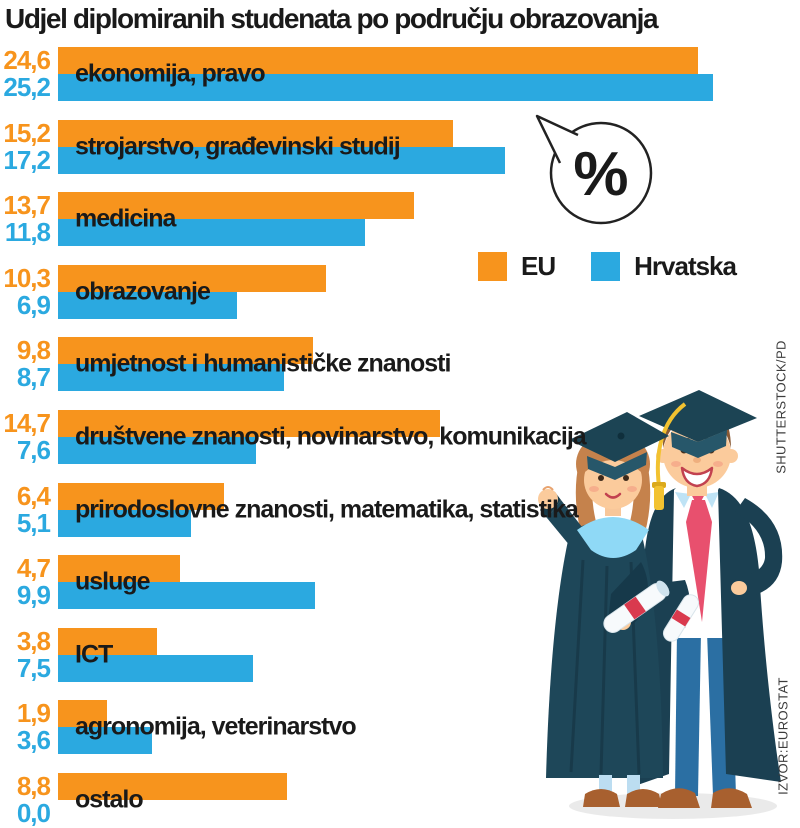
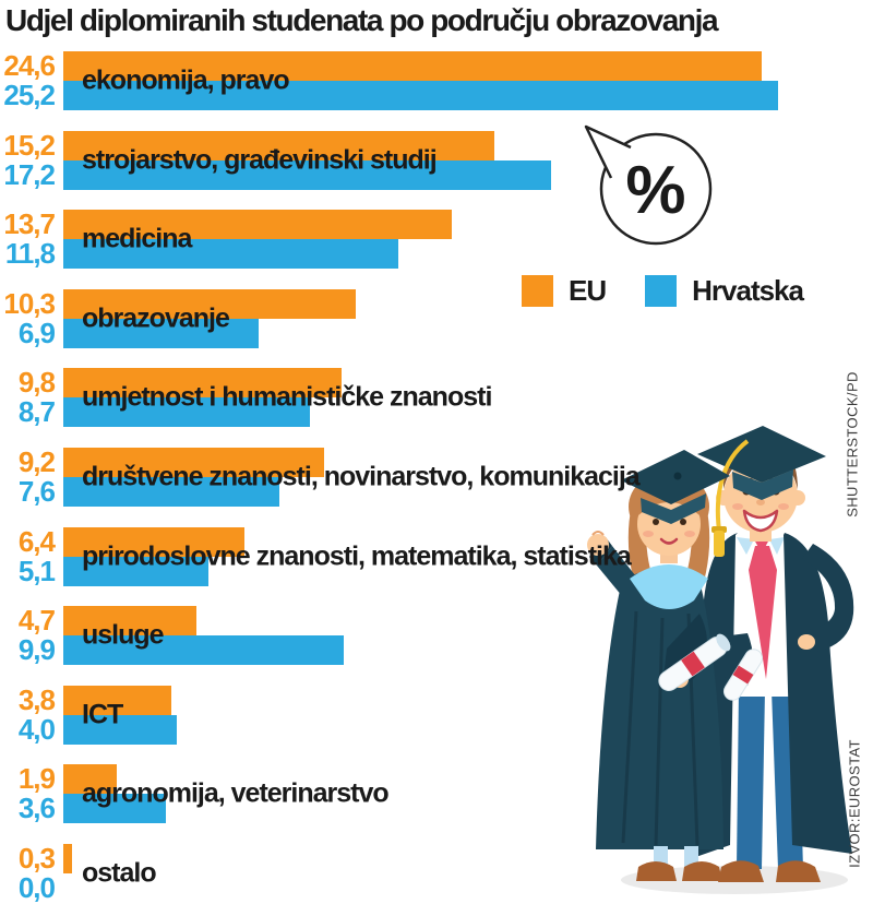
EU/društvene znanosti, novinarstvo, komunikacija: 14,7 -> 9,2
Hrvatska/ICT: 7,5 -> 4,0
EU/ostalo: 8,8 -> 0,3
